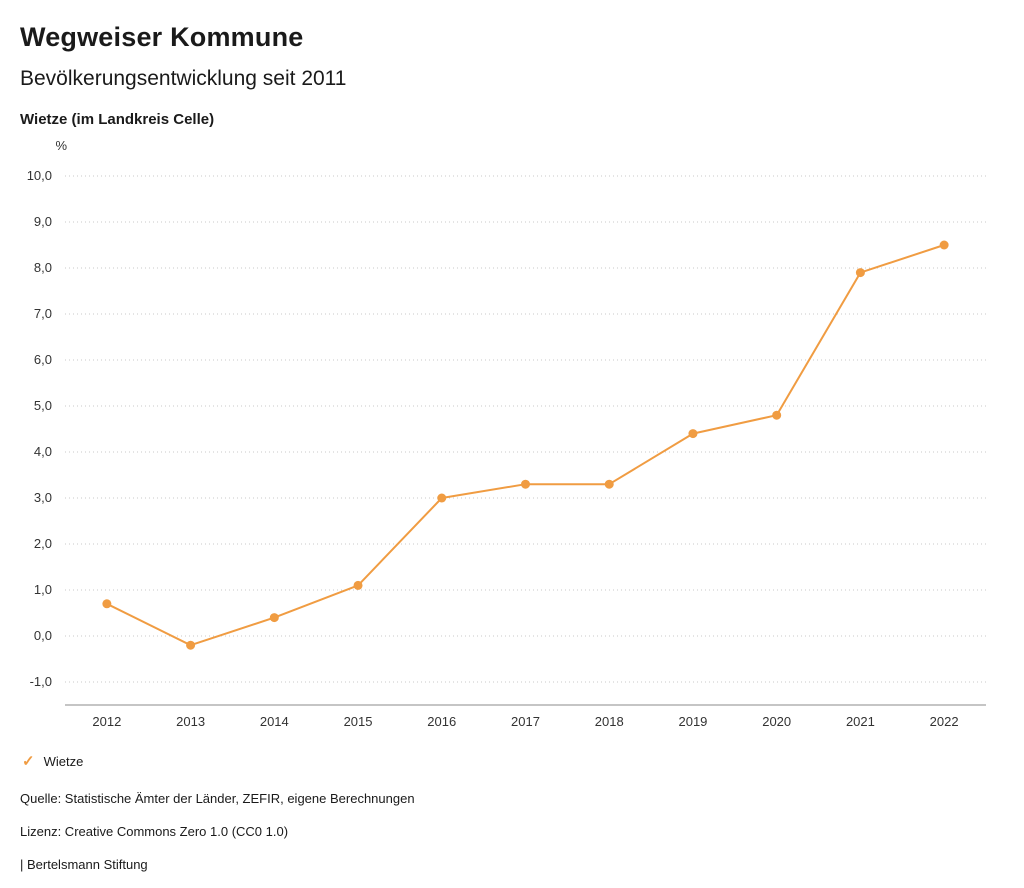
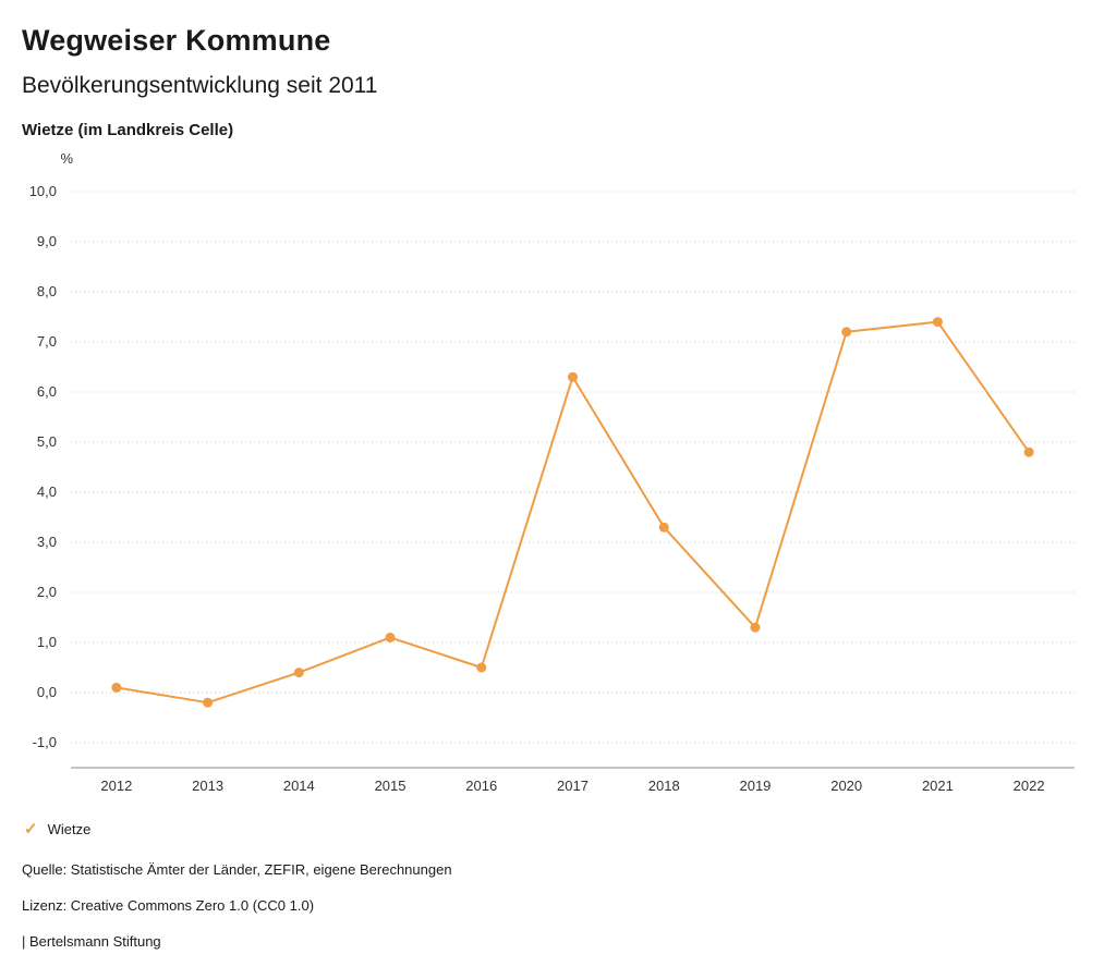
2012: 0,7 -> 0,1
2016: 3,0 -> 0,5
2017: 3,3 -> 6,3
2019: 4,4 -> 1,3
2020: 4,8 -> 7,2
2021: 7,9 -> 7,4
2022: 8,5 -> 4,8
